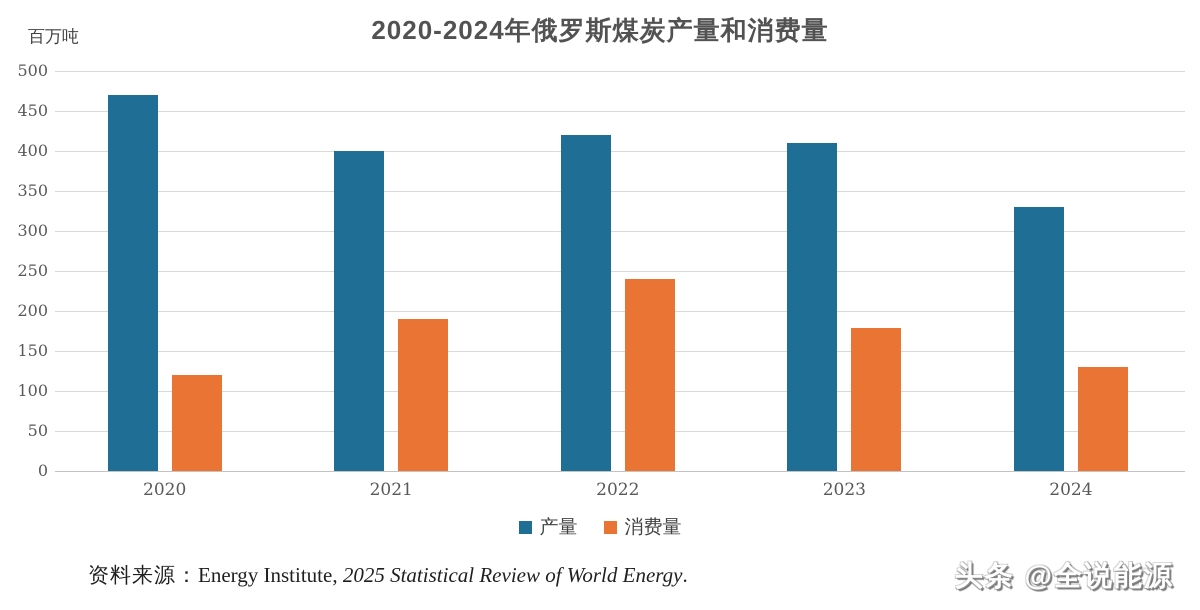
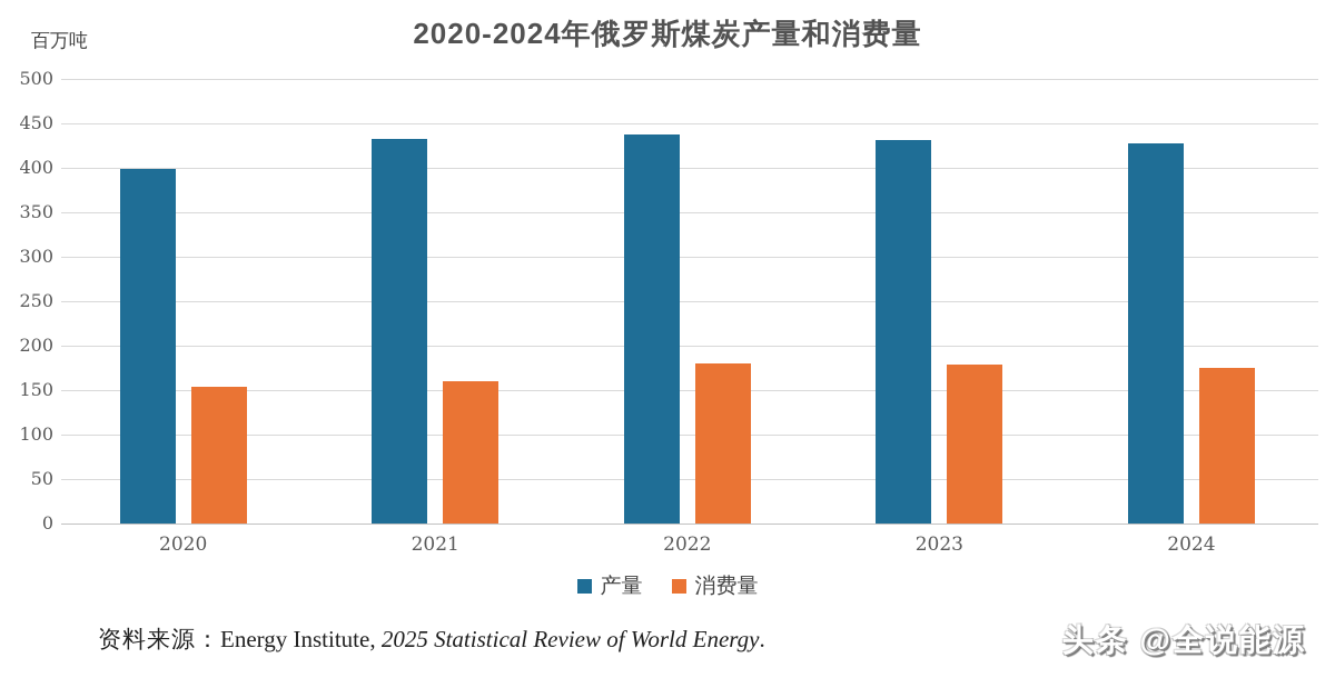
产量/2020: 470 -> 400
消费量/2020: 120 -> 150
产量/2021: 400 -> 430
消费量/2021: 190 -> 160
产量/2022: 420 -> 440
消费量/2022: 240 -> 180
产量/2023: 410 -> 430
产量/2024: 330 -> 430
消费量/2024: 130 -> 180
